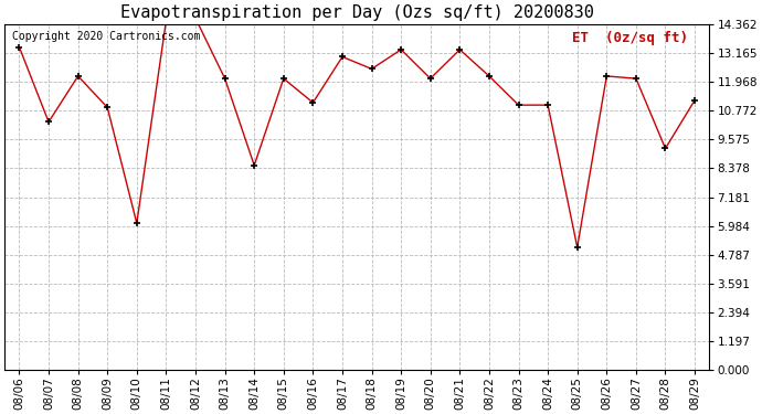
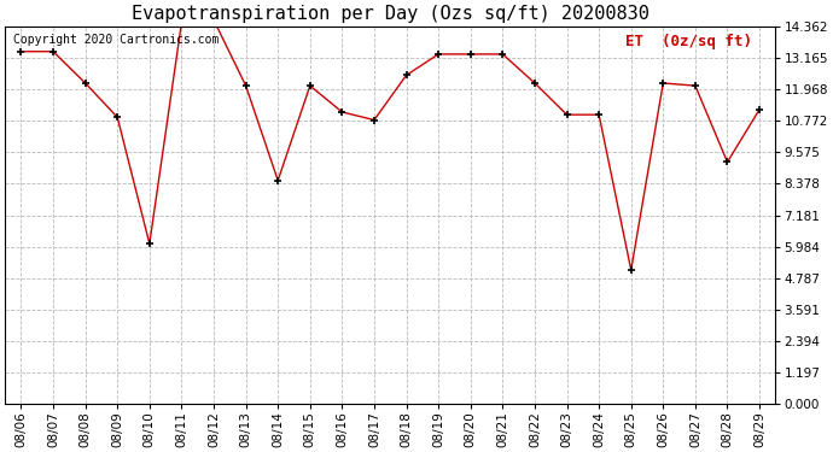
08/07: 10.3 -> 13.4
08/17: 13.0 -> 10.8
08/20: 12.1 -> 13.3
